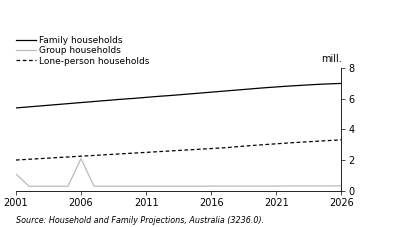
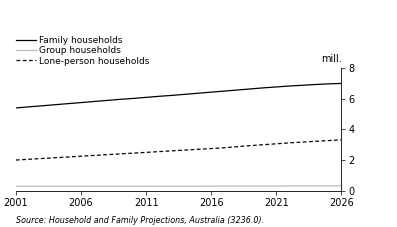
Group households/2001: 1.1 -> 0.3
Group households/2006: 2.1 -> 0.3
